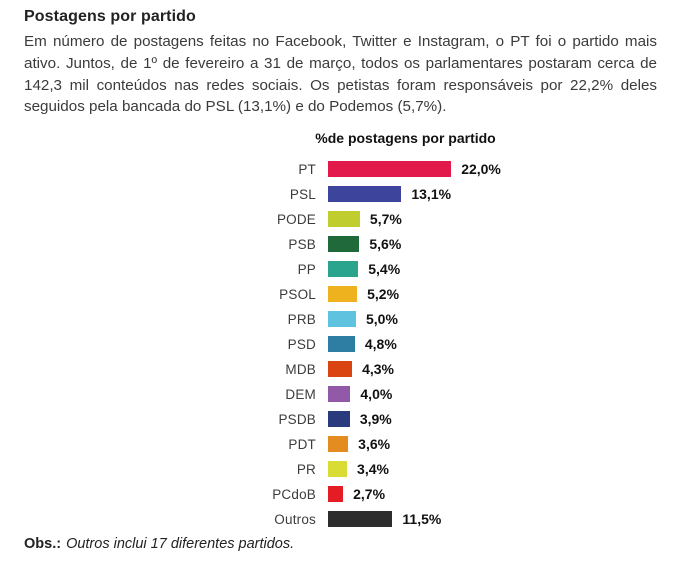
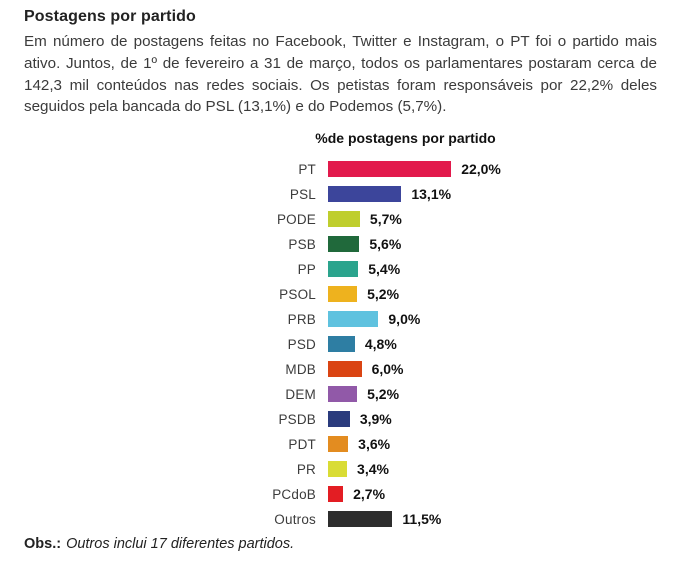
PRB: 5,0% -> 9,0%
MDB: 4,3% -> 6,0%
DEM: 4,0% -> 5,2%
